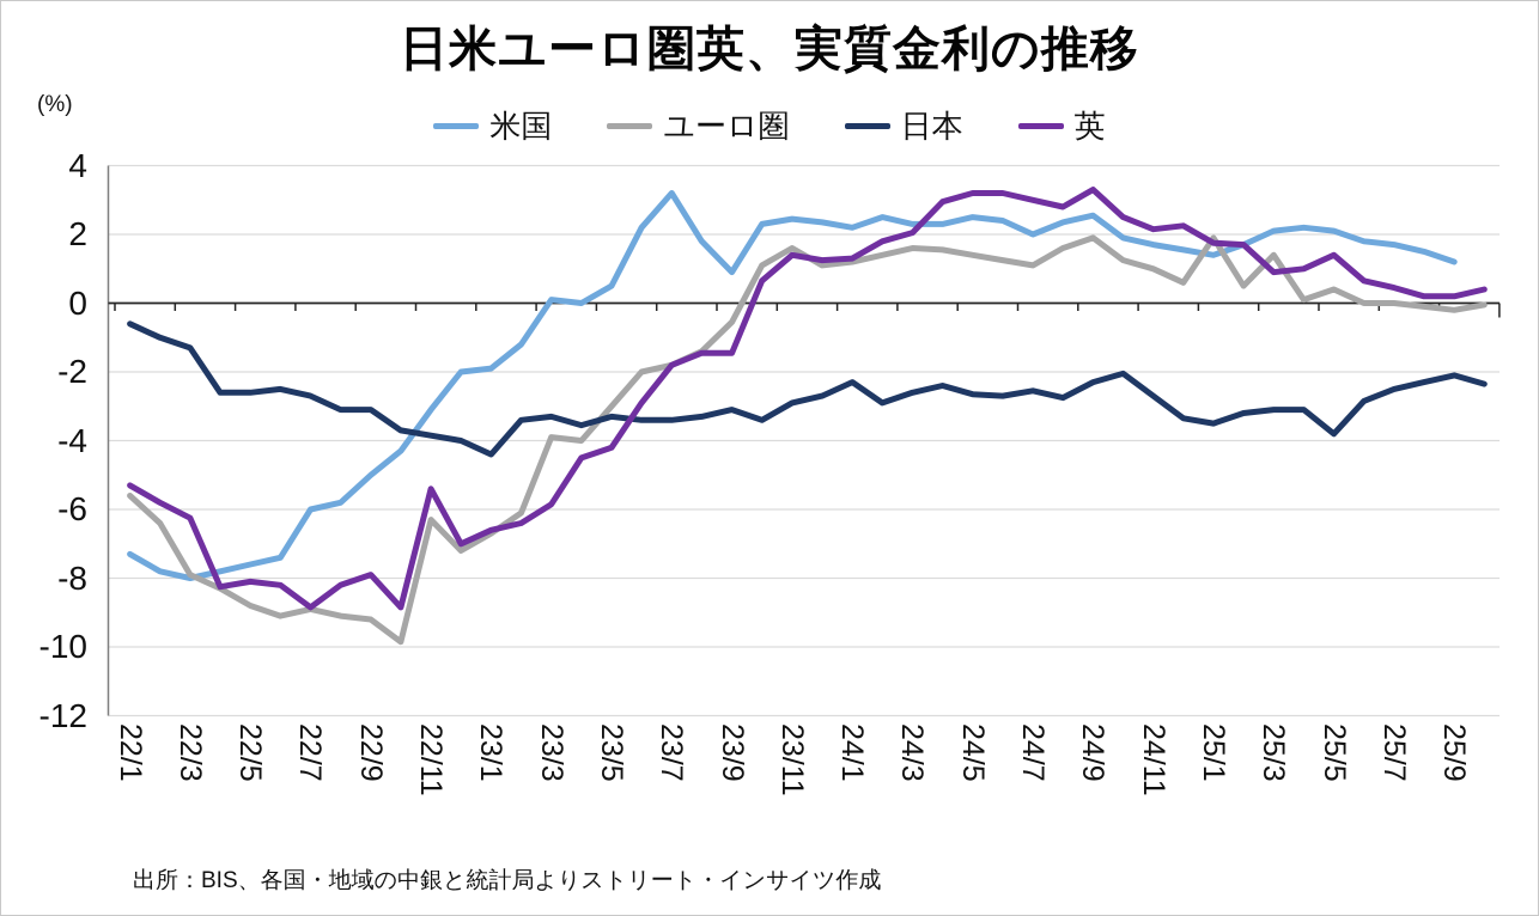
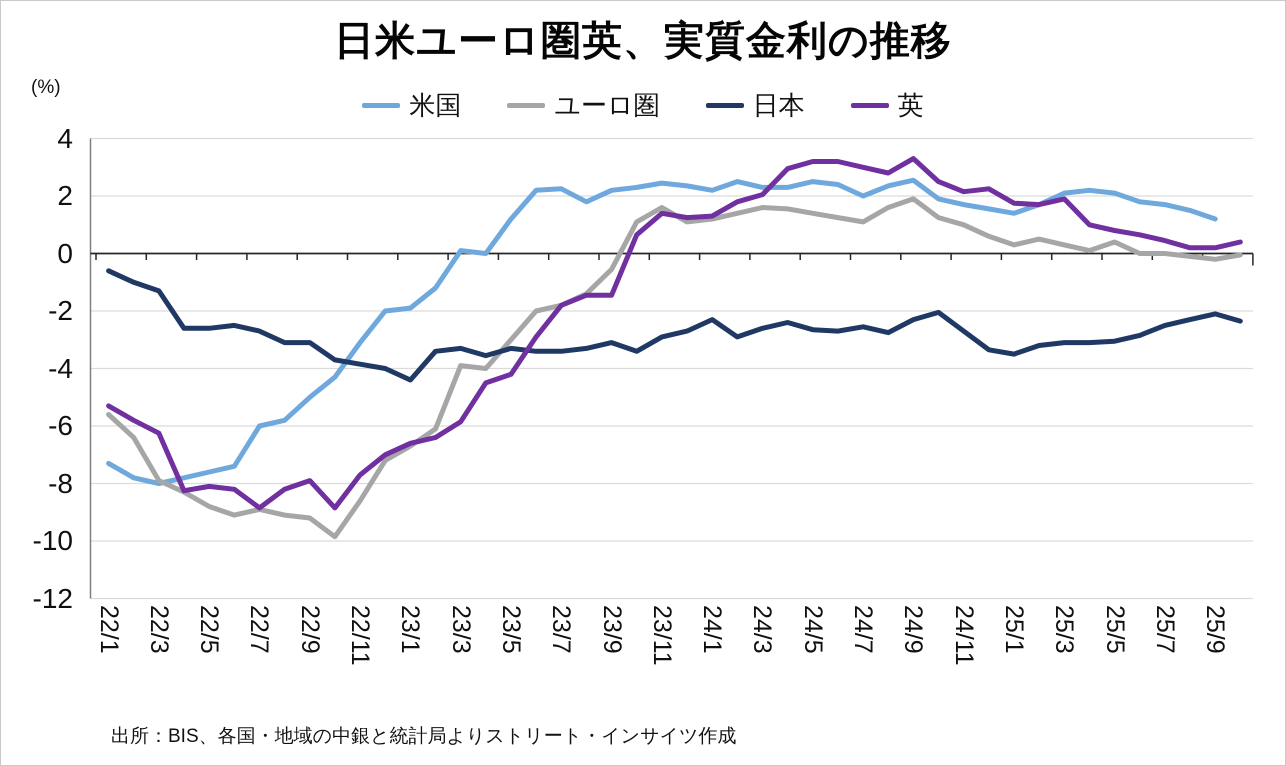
ユーロ圏/22/11: -6.3 -> -8.6
英/22/11: -5.4 -> -7.7
米国/23/5: 0.5 -> 1.2
米国/23/7: 3.2 -> 2.2
米国/23/9: 0.9 -> 2.2
ユーロ圏/25/1: 1.9 -> 0.3
ユーロ圏/25/3: 1.4 -> 0.3
英/25/3: 0.9 -> 1.9
日本/25/5: -3.8 -> -3.0
英/25/5: 1.4 -> 0.8
